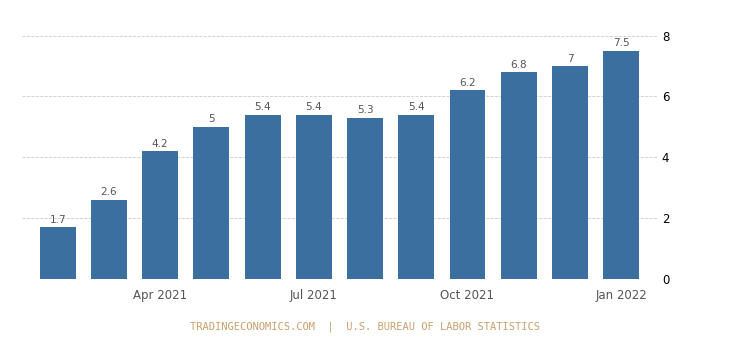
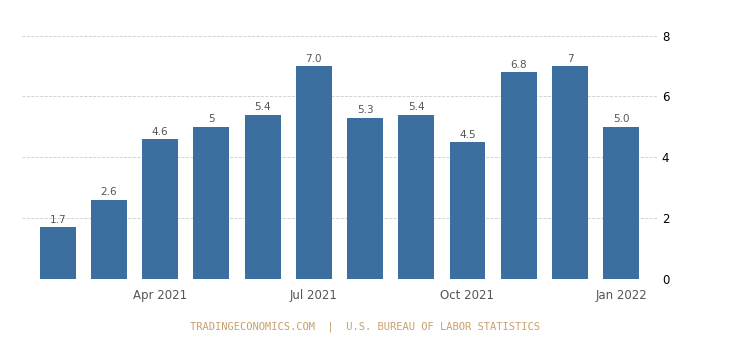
Apr 2021: 4.2 -> 4.6
Jul 2021: 5.4 -> 7.0
Oct 2021: 6.2 -> 4.5
Jan 2022: 7.5 -> 5.0
